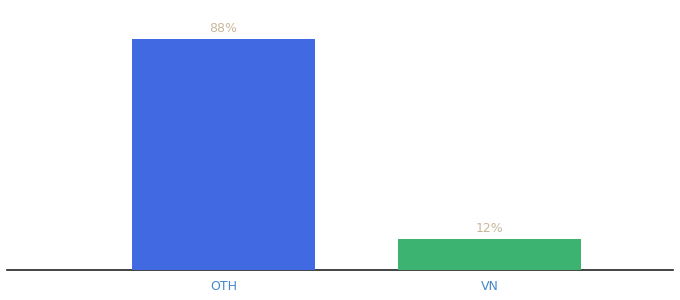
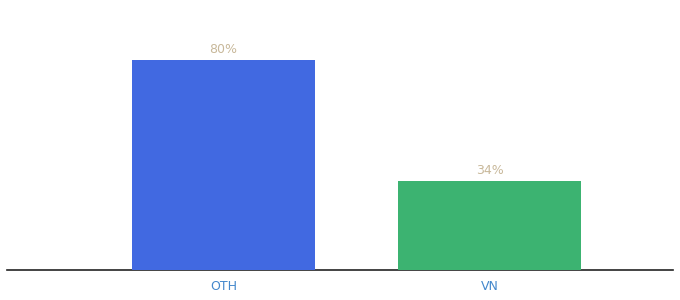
OTH: 88% -> 80%
VN: 12% -> 34%
